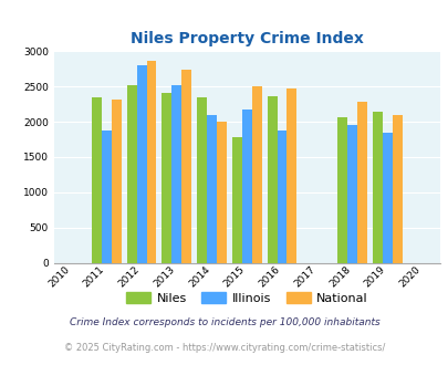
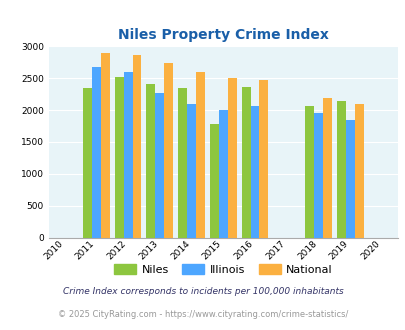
Illinois/2011: 1880 -> 2680
National/2011: 2320 -> 2900
Illinois/2012: 2800 -> 2590
Illinois/2013: 2520 -> 2270
National/2014: 2000 -> 2600
Illinois/2015: 2180 -> 2000
Illinois/2016: 1880 -> 2060
National/2018: 2280 -> 2190
